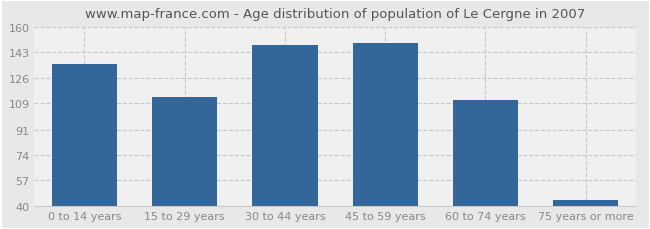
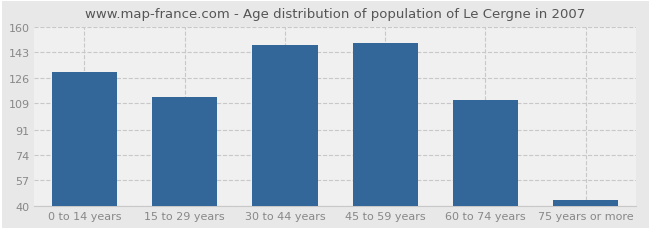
0 to 14 years: 135 -> 130
